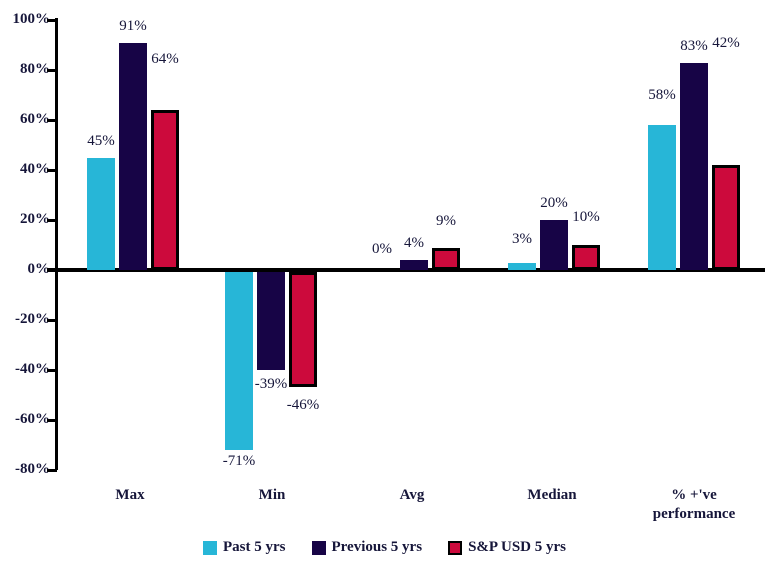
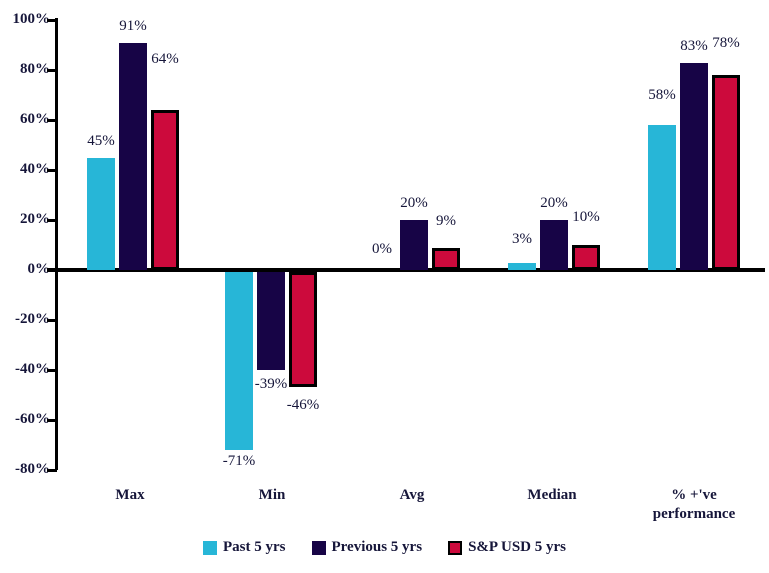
Previous 5 yrs/Avg: 4% -> 20%
S&P USD 5 yrs/% +'ve performance: 42% -> 78%
